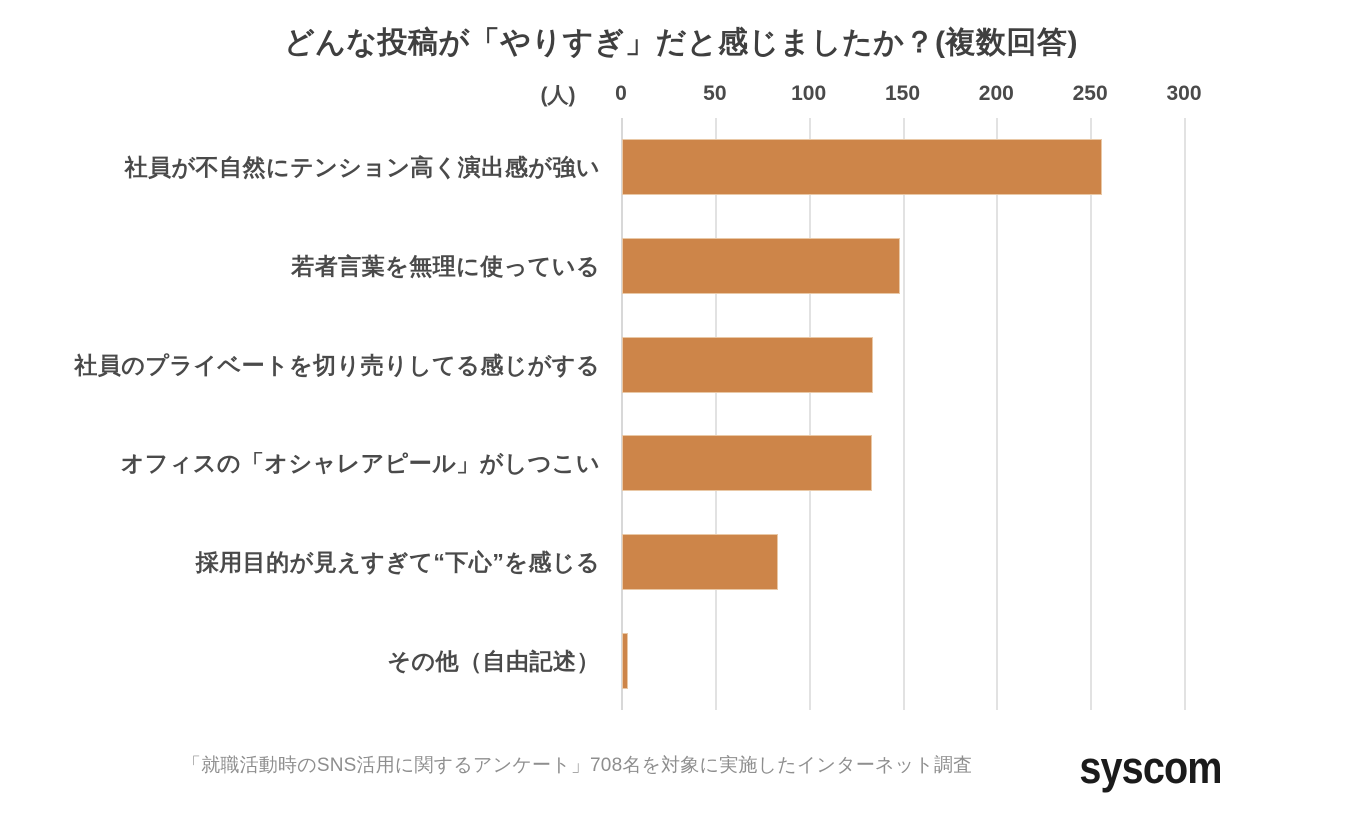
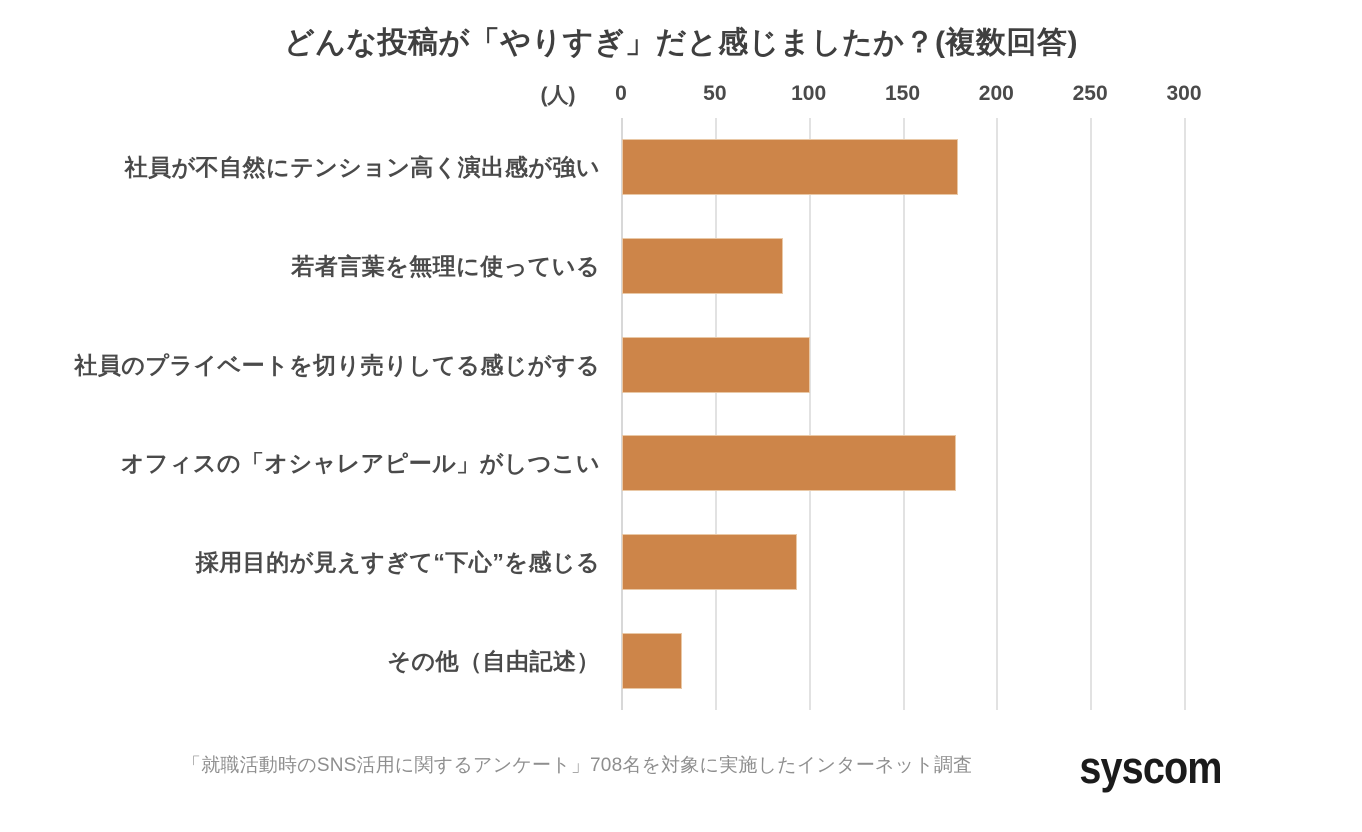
社員が不自然にテンション高く演出感が強い: 256 -> 179
若者言葉を無理に使っている: 148 -> 86
社員のプライベートを切り売りしてる感じがする: 134 -> 100
オフィスの「オシャレアピール」がしつこい: 133 -> 178
採用目的が見えすぎて“下心”を感じる: 83 -> 93
その他（自由記述）: 3 -> 32
